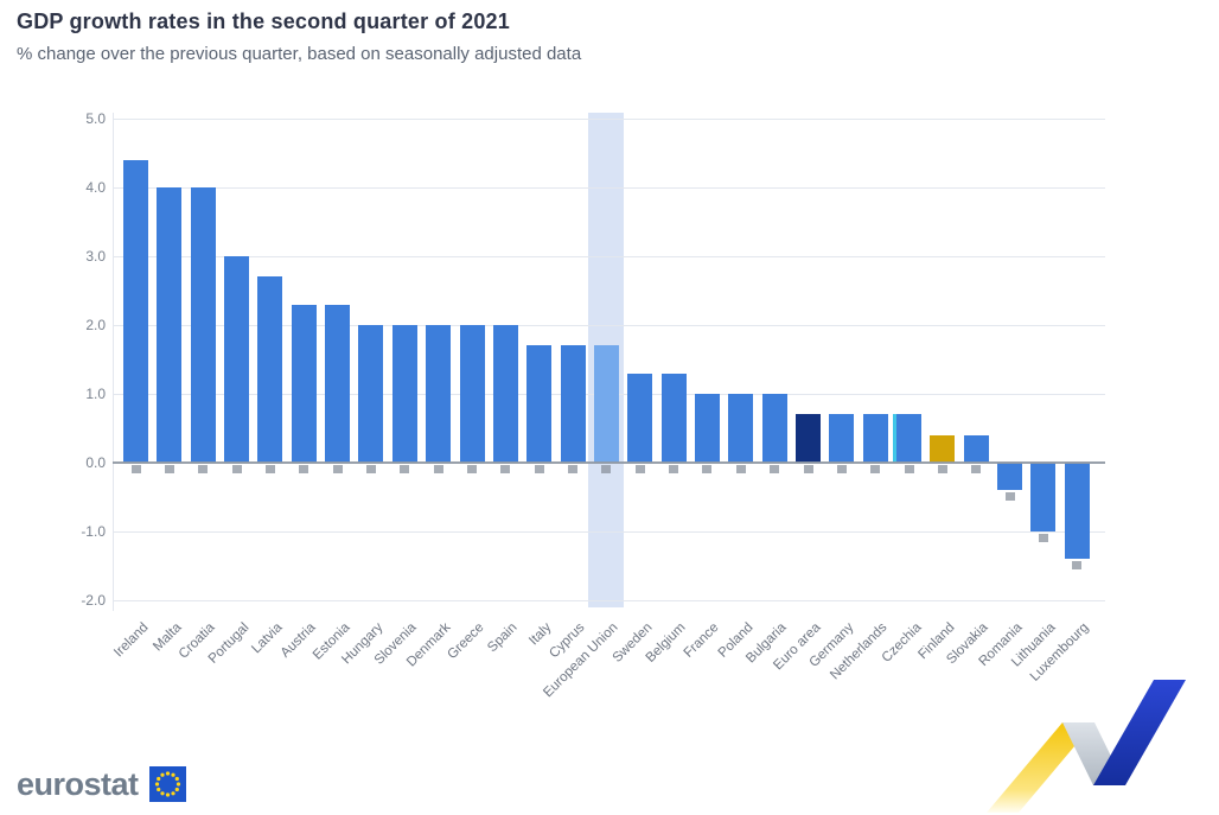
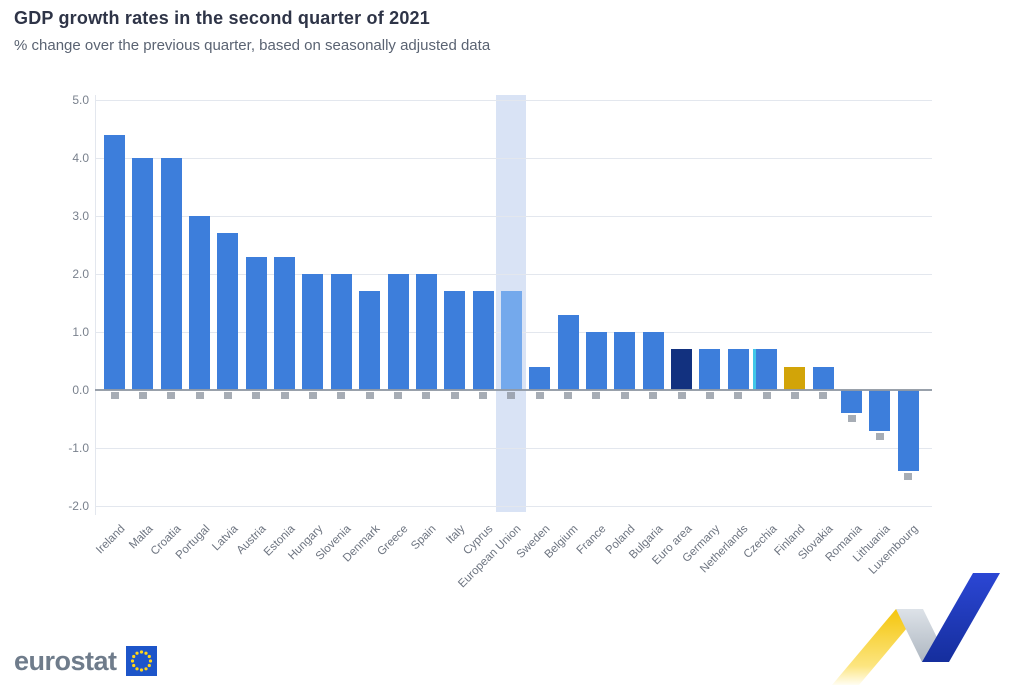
Denmark: 2.0 -> 1.7
Sweden: 1.3 -> 0.4
Lithuania: -1.0 -> -0.7
